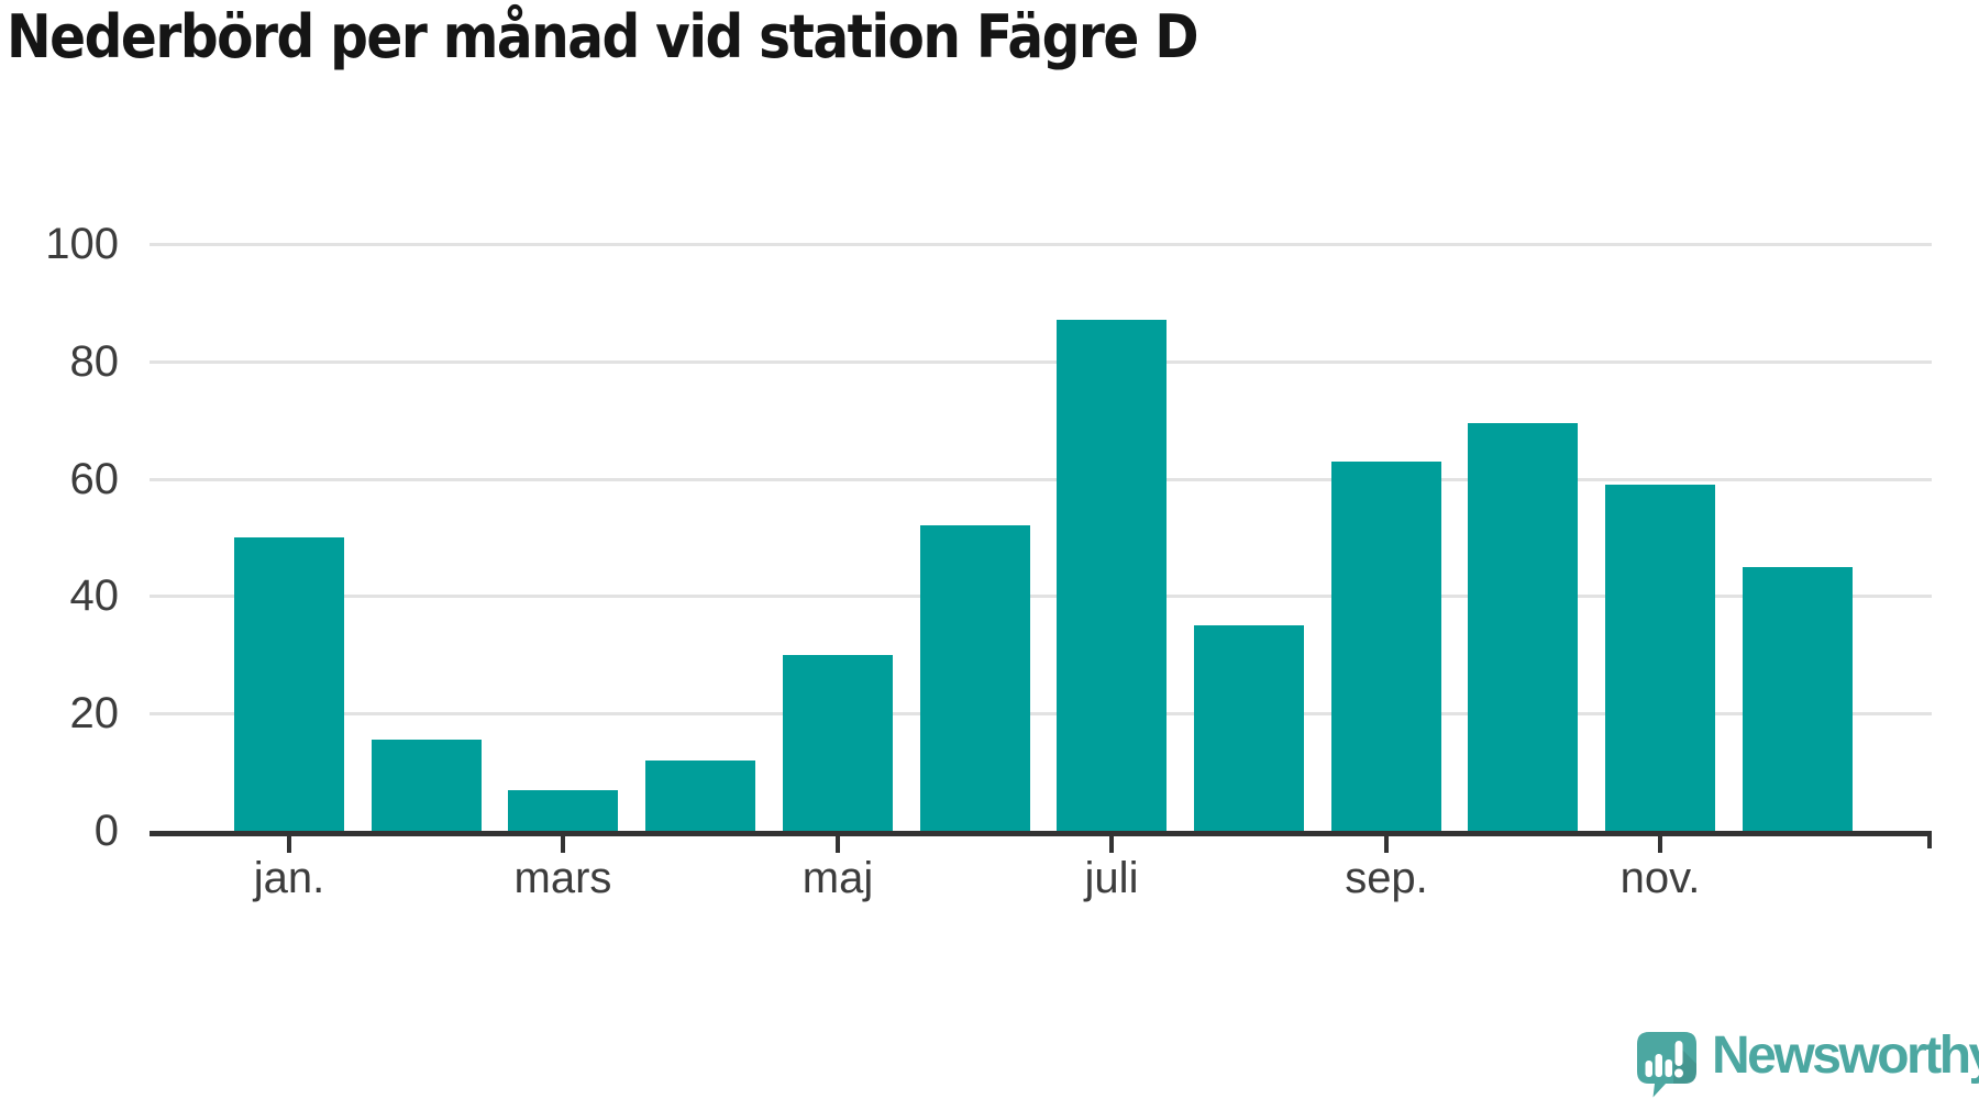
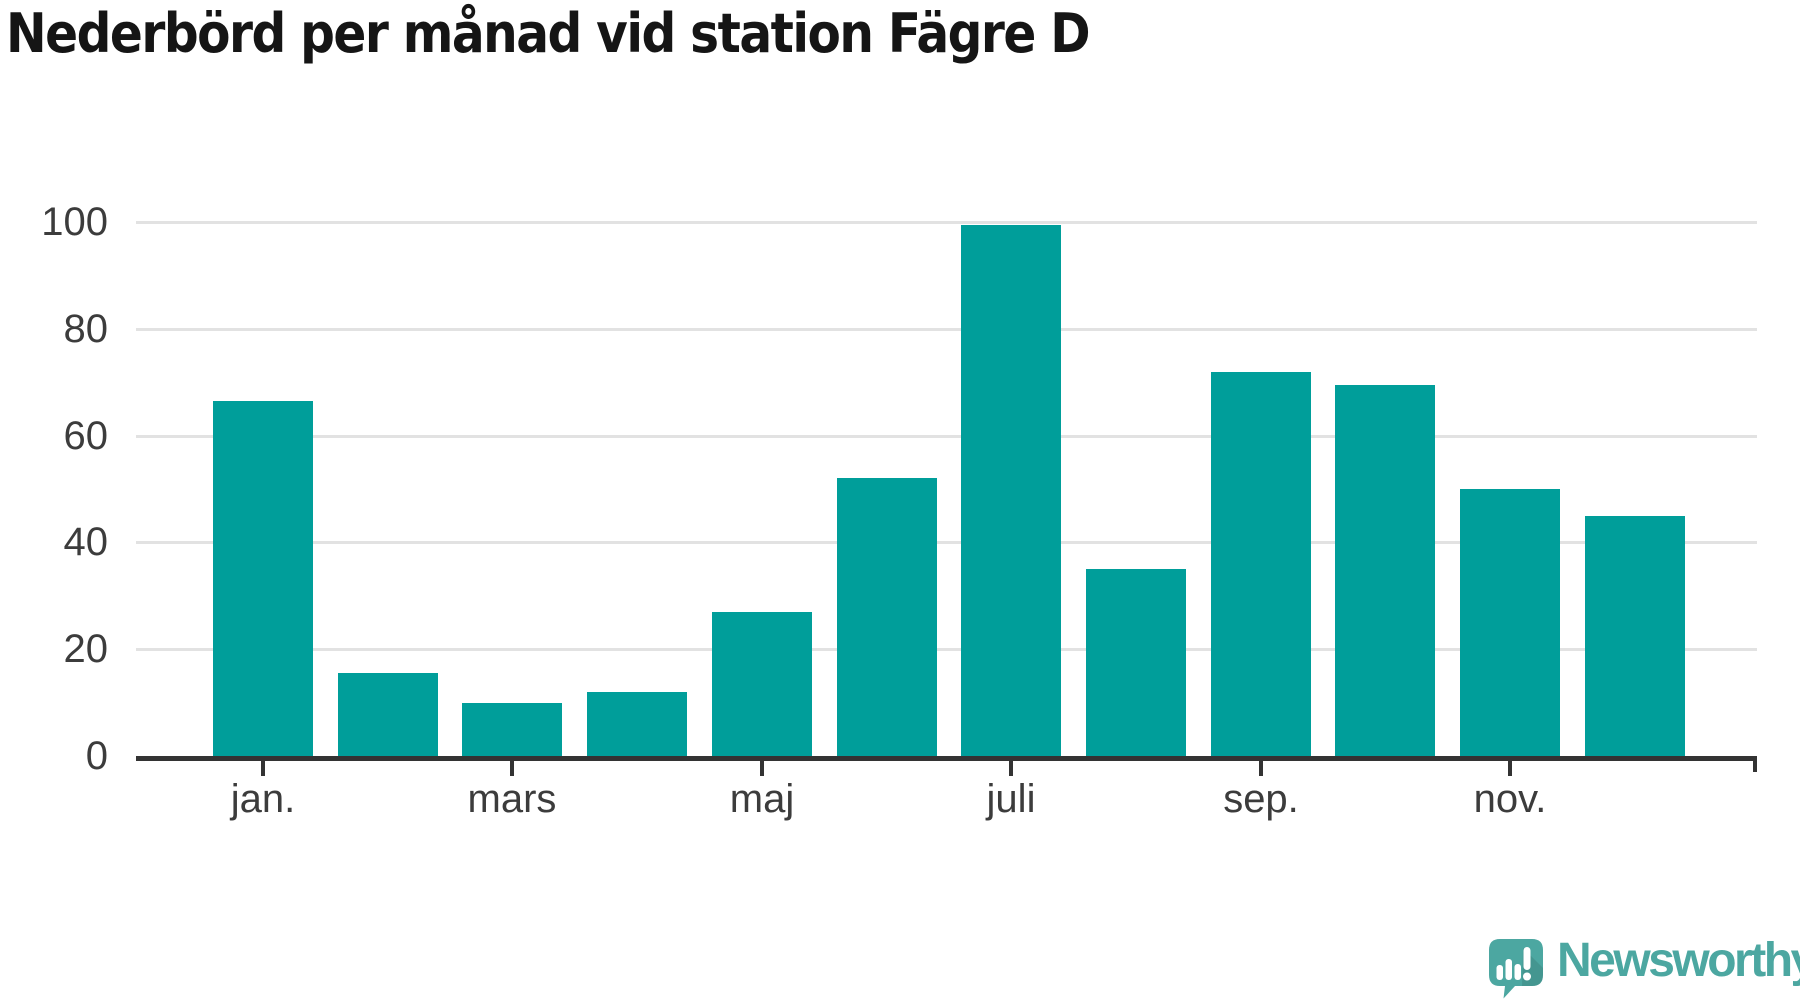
jan.: 50 -> 66
mars: 7 -> 10
maj: 30 -> 27
juli: 87 -> 100
sep.: 63 -> 72
nov.: 59 -> 50
